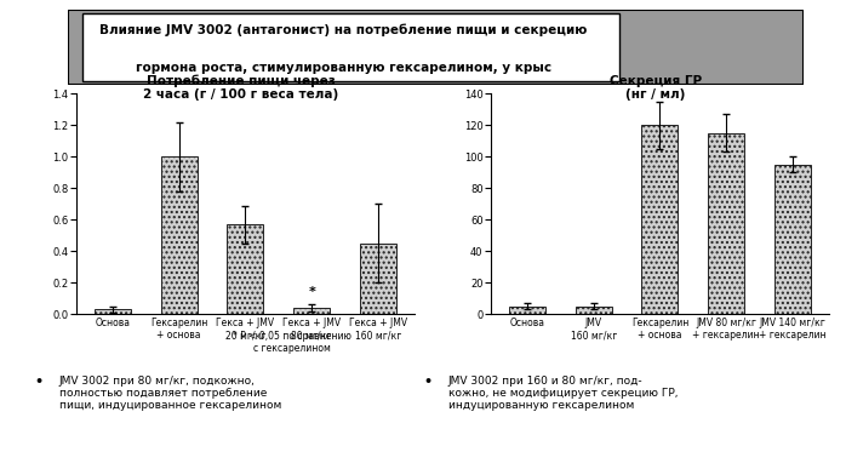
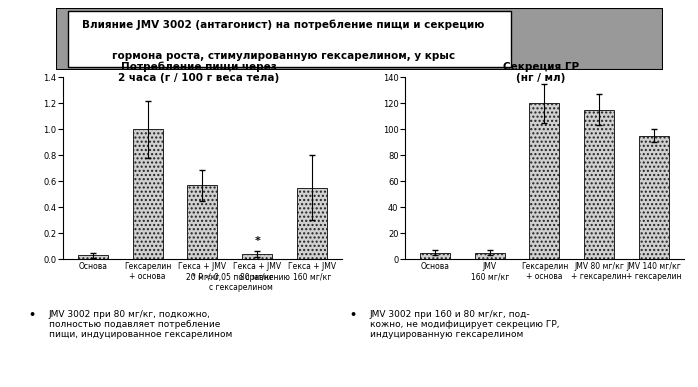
Гекса + JMV 160 мг/кг: 0.45 -> 0.55
